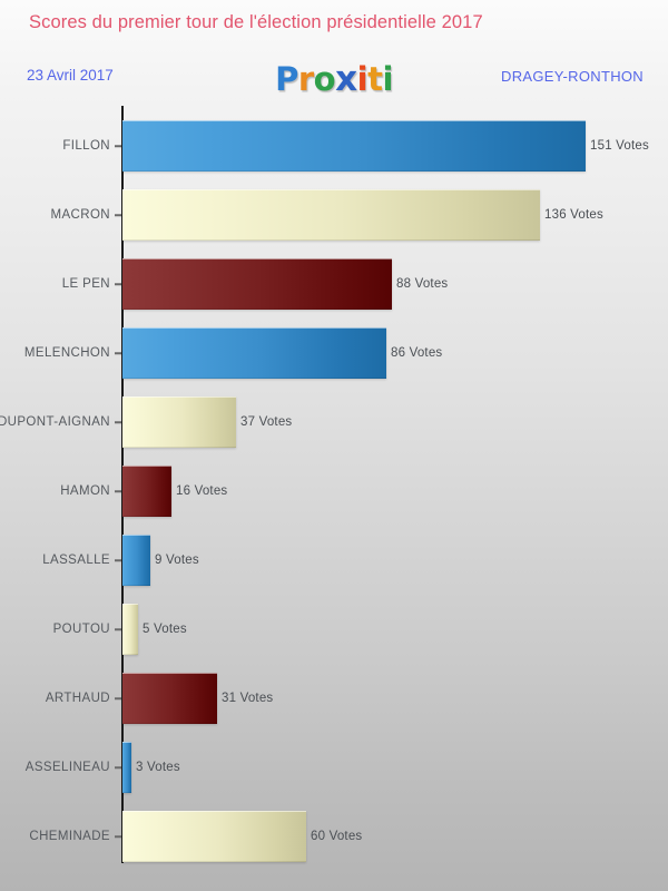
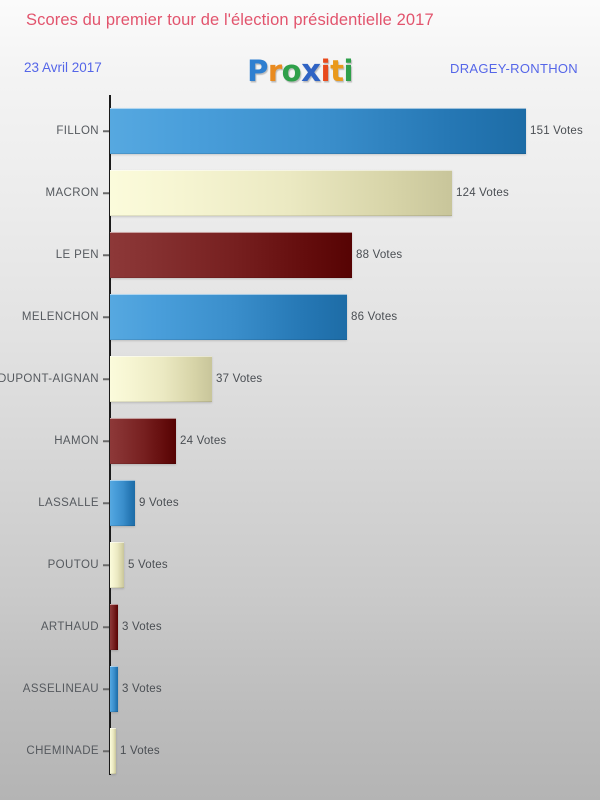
MACRON: 136 -> 124
HAMON: 16 -> 24
ARTHAUD: 31 -> 3
CHEMINADE: 60 -> 1
